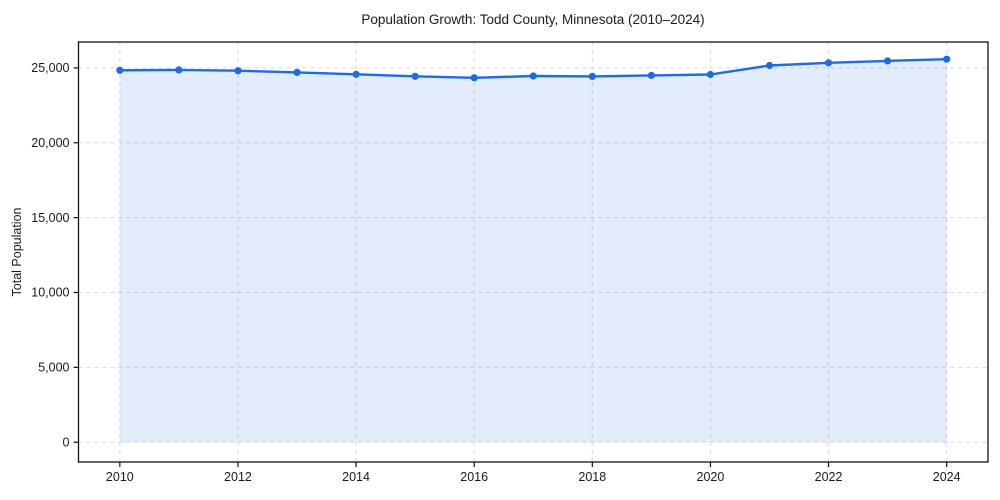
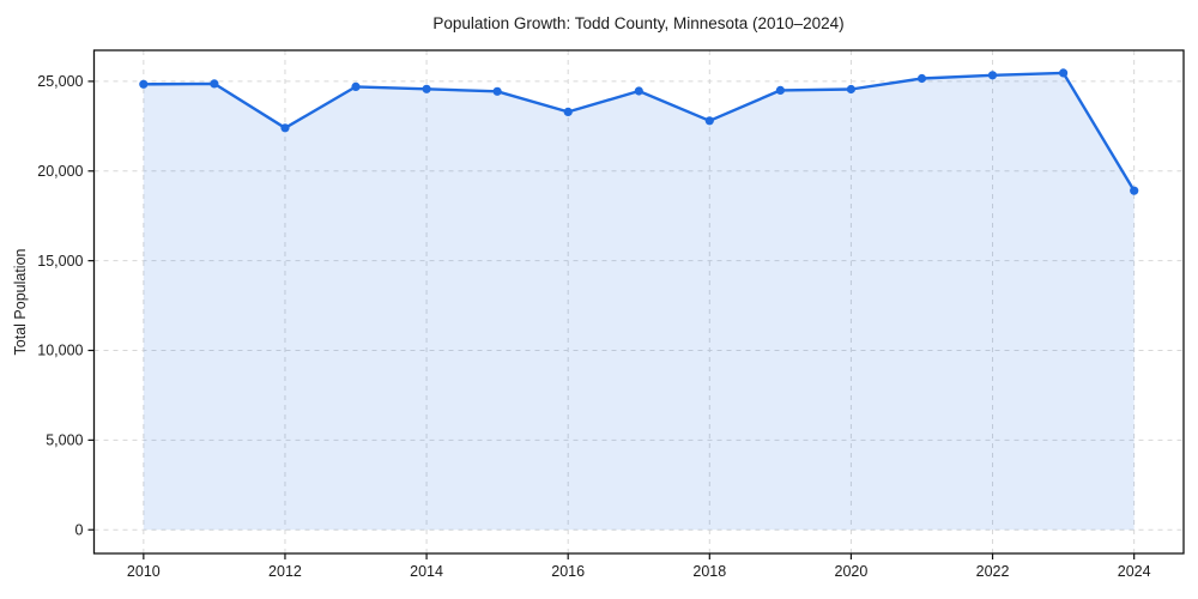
2012: 24800 -> 22400
2016: 24300 -> 23300
2018: 24400 -> 22800
2024: 25600 -> 18900
